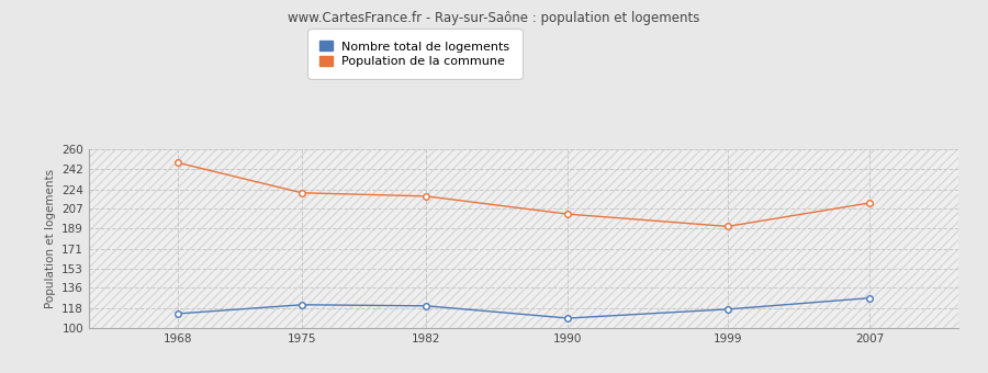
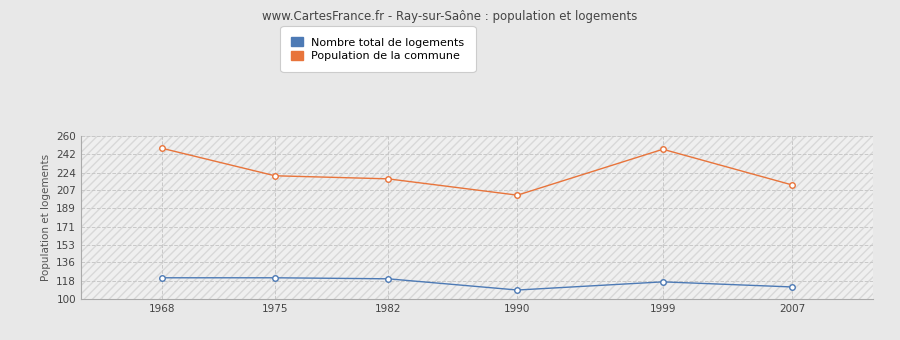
Nombre total de logements/1968: 113 -> 121
Population de la commune/1999: 191 -> 247
Nombre total de logements/2007: 127 -> 112
